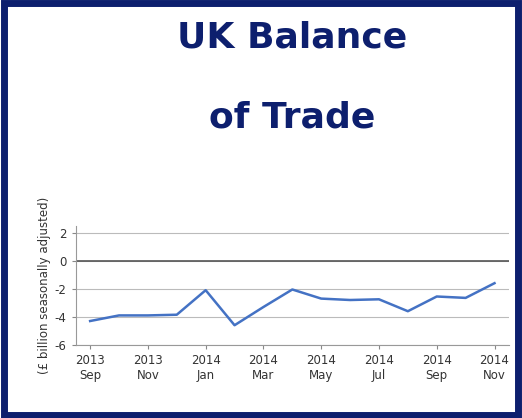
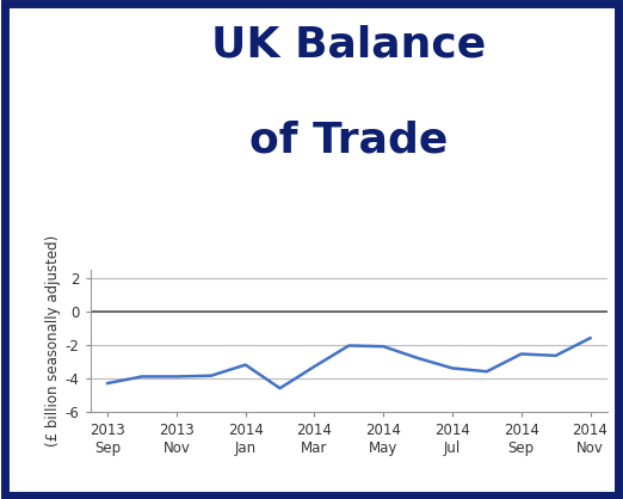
2014 Jan: -2.1 -> -3.2
2014 May: -2.7 -> -2.1
2014 Jul: -2.8 -> -3.4
